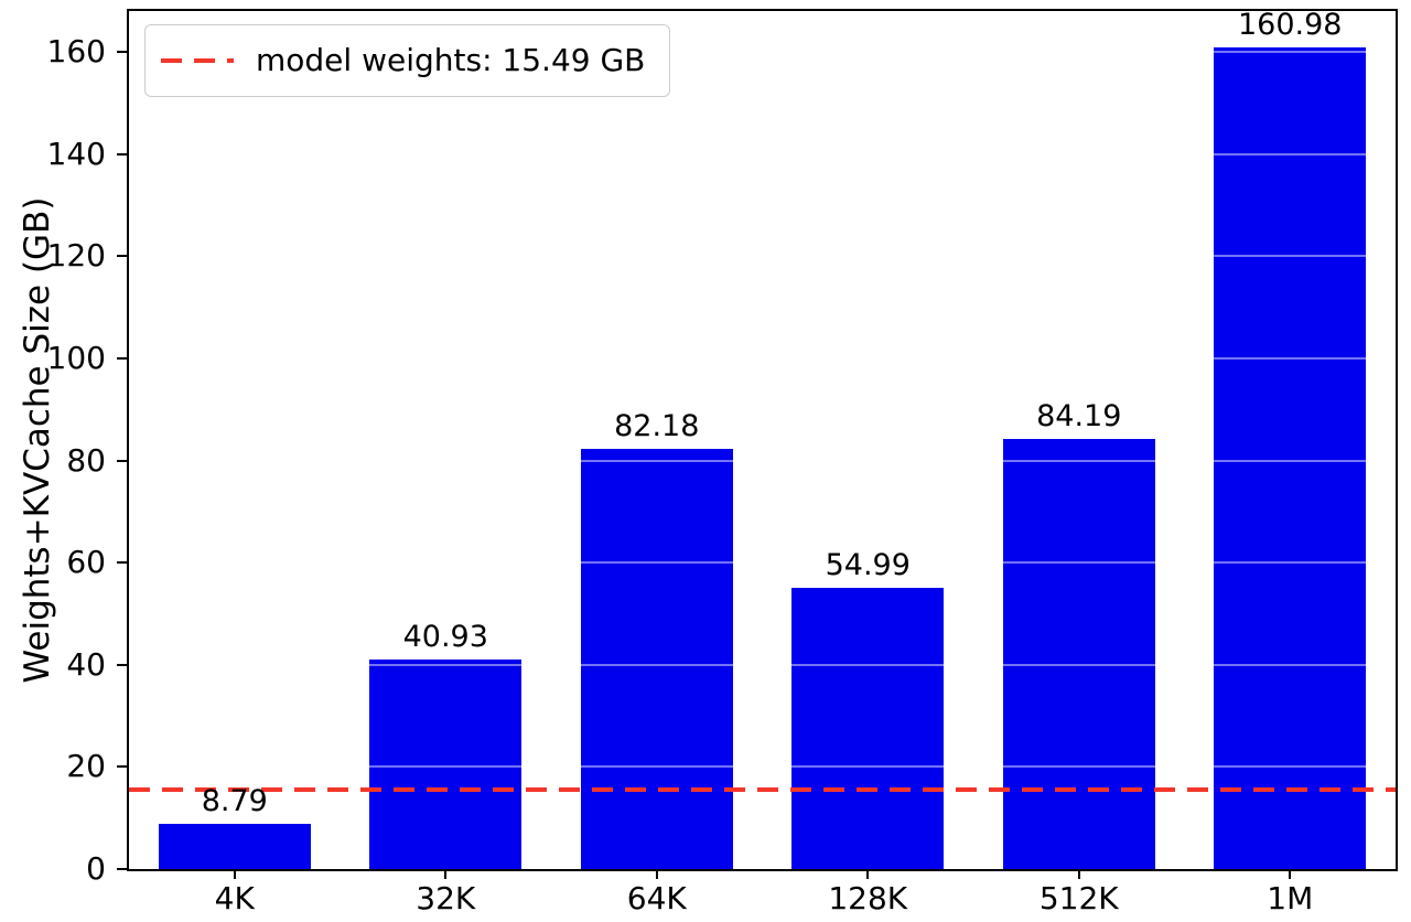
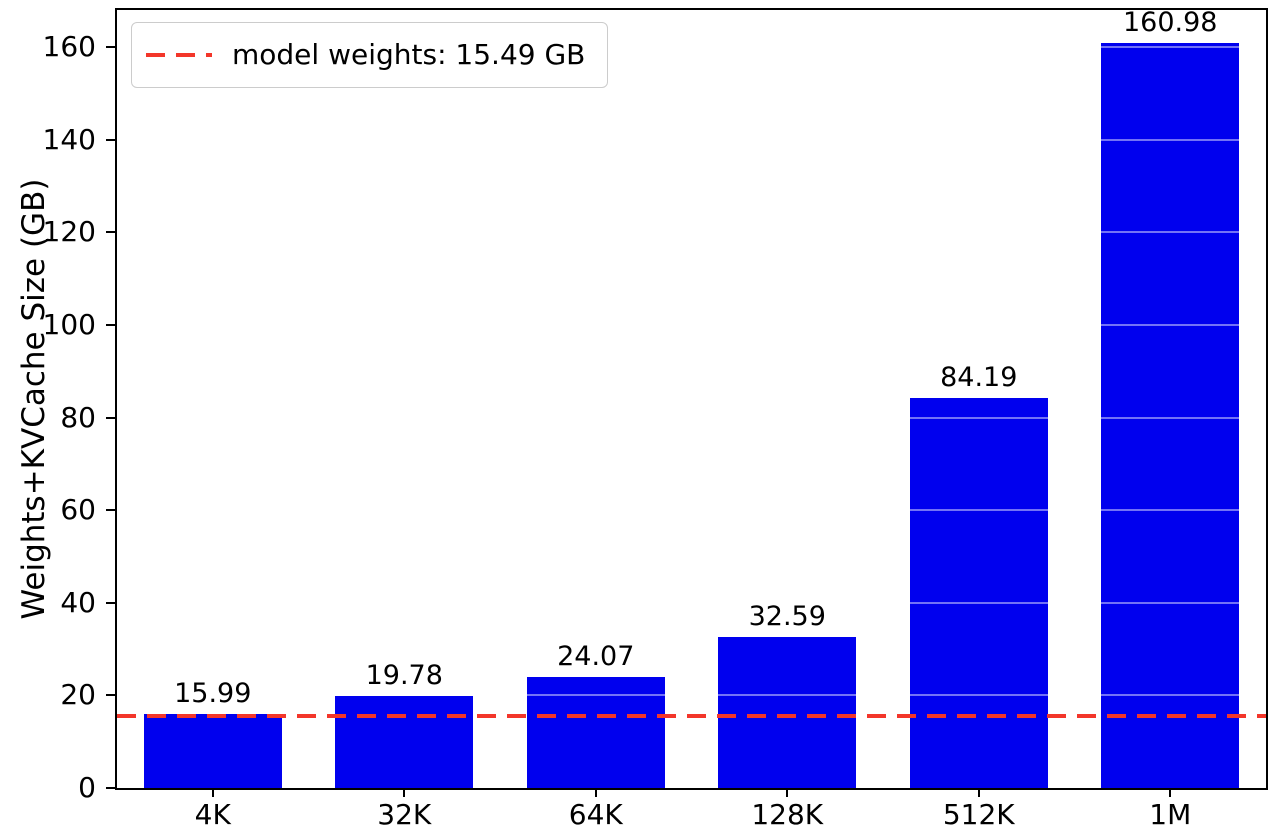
4K: 8.79 -> 15.99
32K: 40.93 -> 19.78
64K: 82.18 -> 24.07
128K: 54.99 -> 32.59
